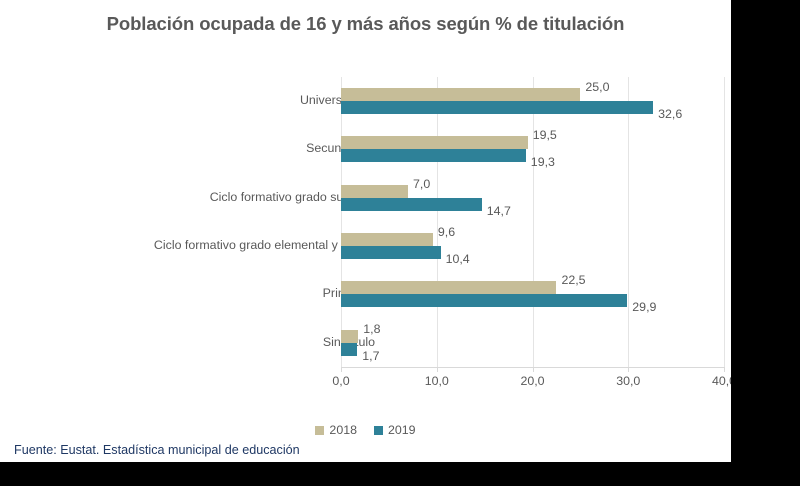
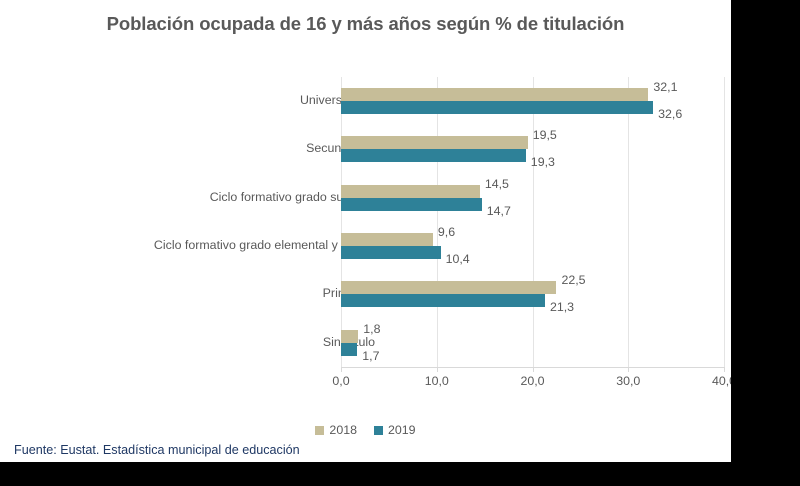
2018/Universitarios: 25,0 -> 32,1
2018/Ciclo formativo grado superior: 7,0 -> 14,5
2019/Primarios: 29,9 -> 21,3
